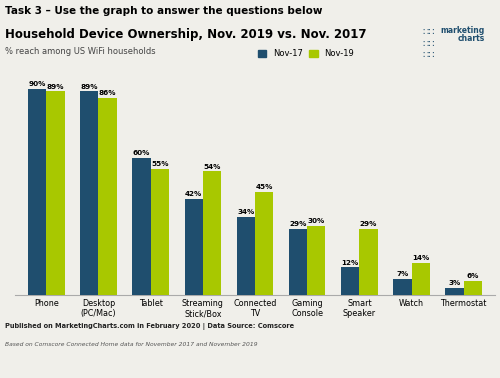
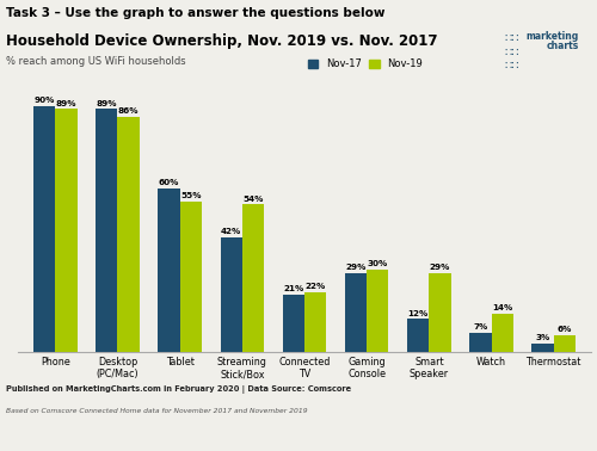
Nov-17/Connected TV: 34% -> 21%
Nov-19/Connected TV: 45% -> 22%
